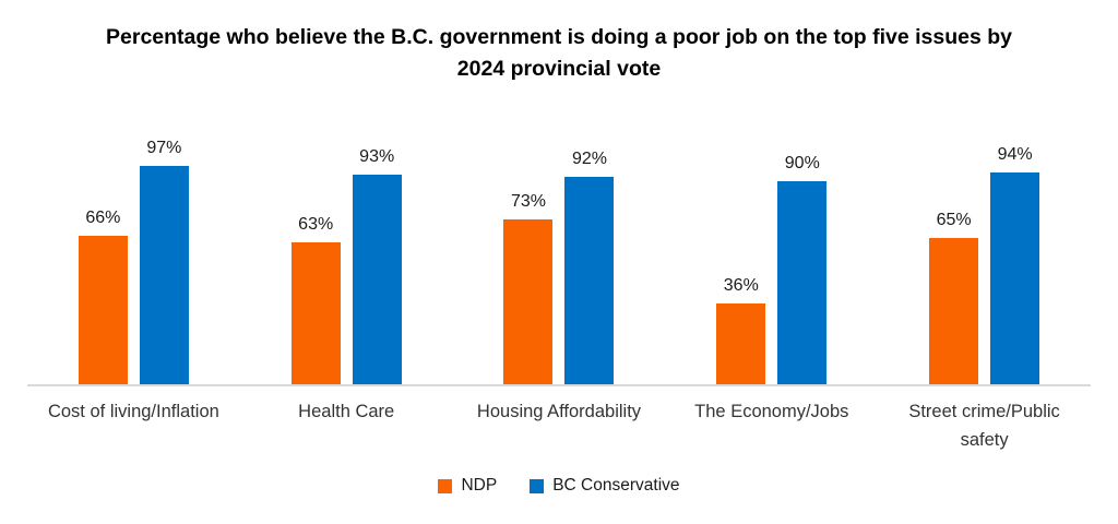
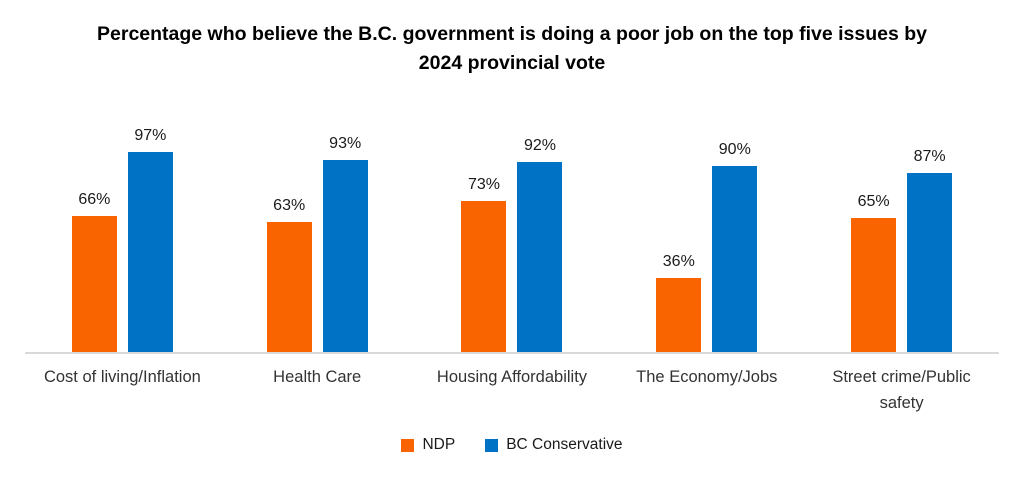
BC Conservative/Street crime/Public safety: 94% -> 87%
